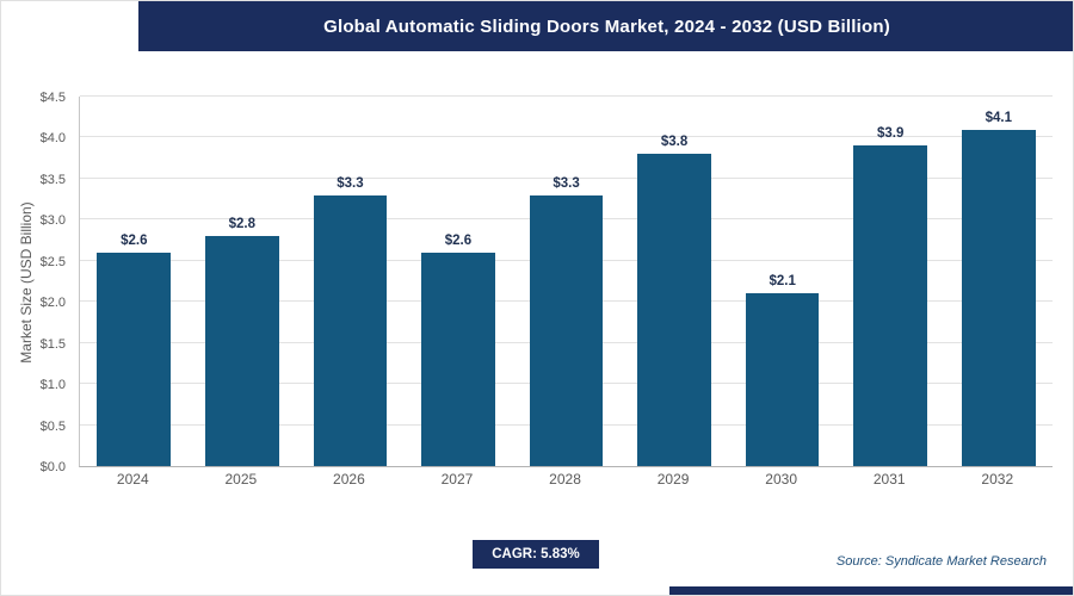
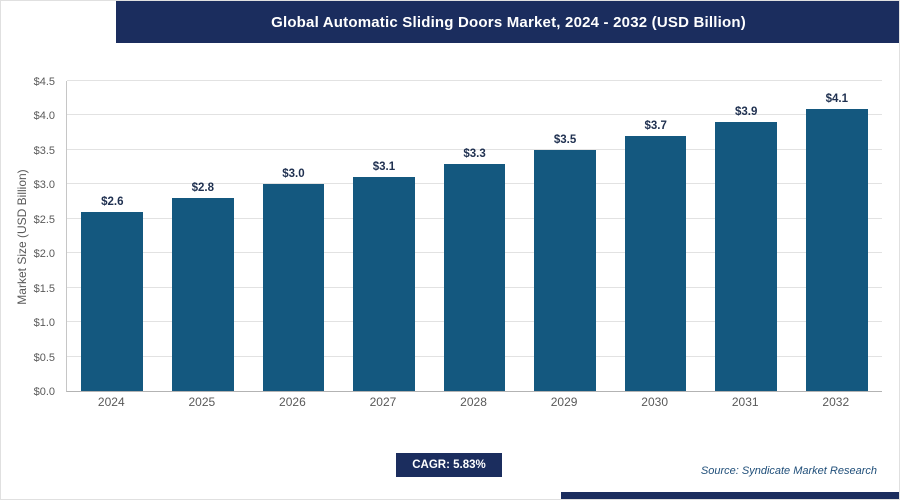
2026: $3.3 -> $3.0
2027: $2.6 -> $3.1
2029: $3.8 -> $3.5
2030: $2.1 -> $3.7
